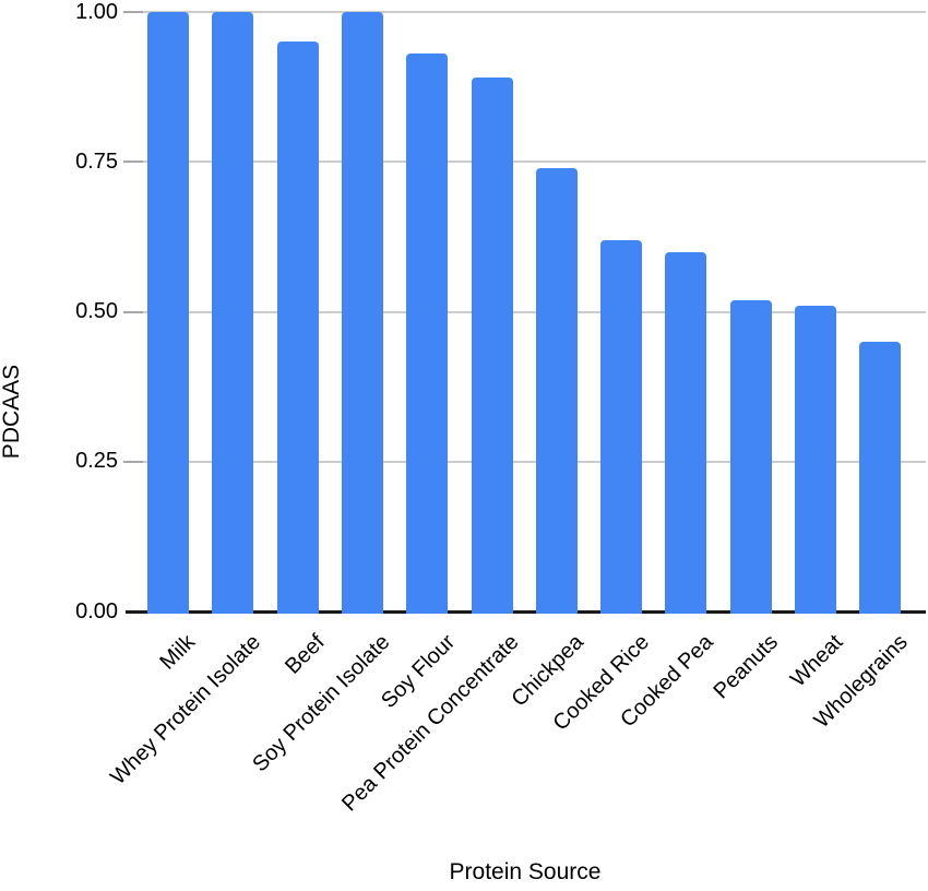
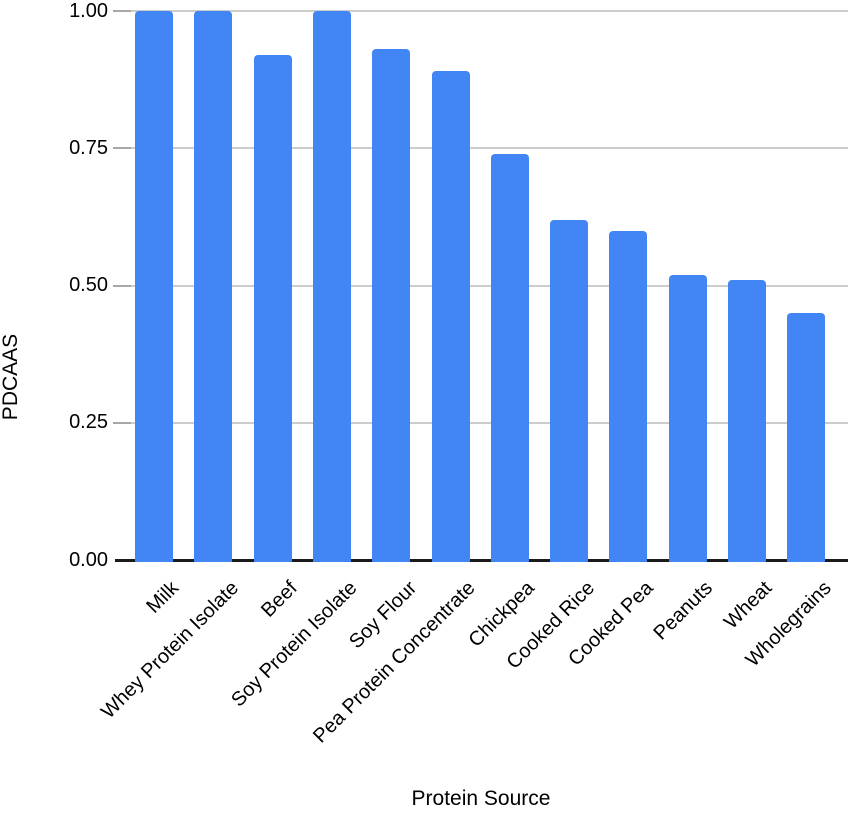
Beef: 0.95 -> 0.92
